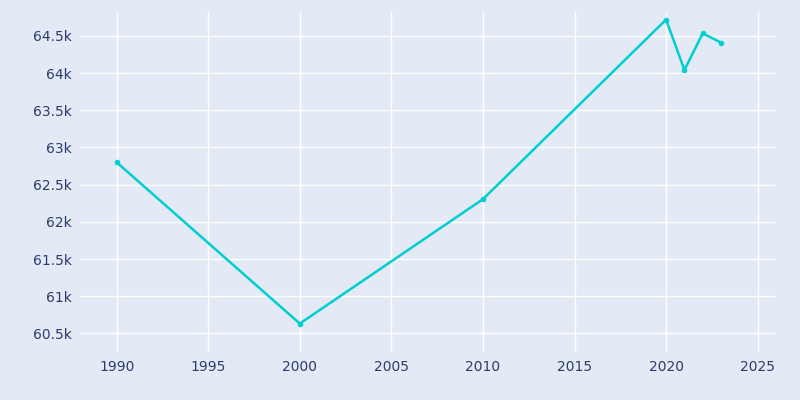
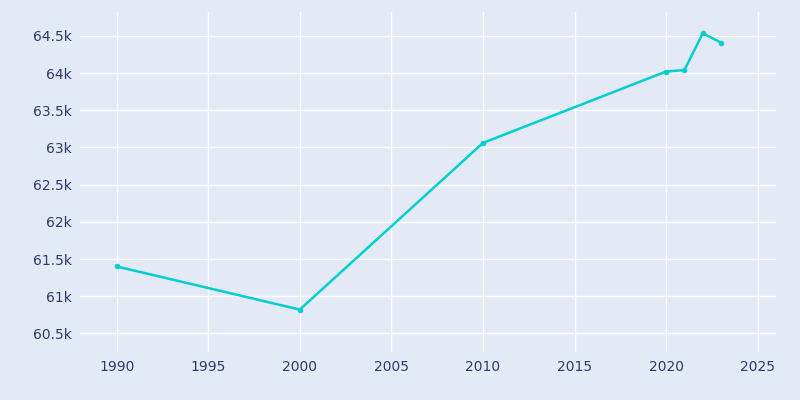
1990: 62.80k -> 61.40k
2000: 60.63k -> 60.82k
2010: 62.30k -> 63.06k
2020: 64.72k -> 64.02k
